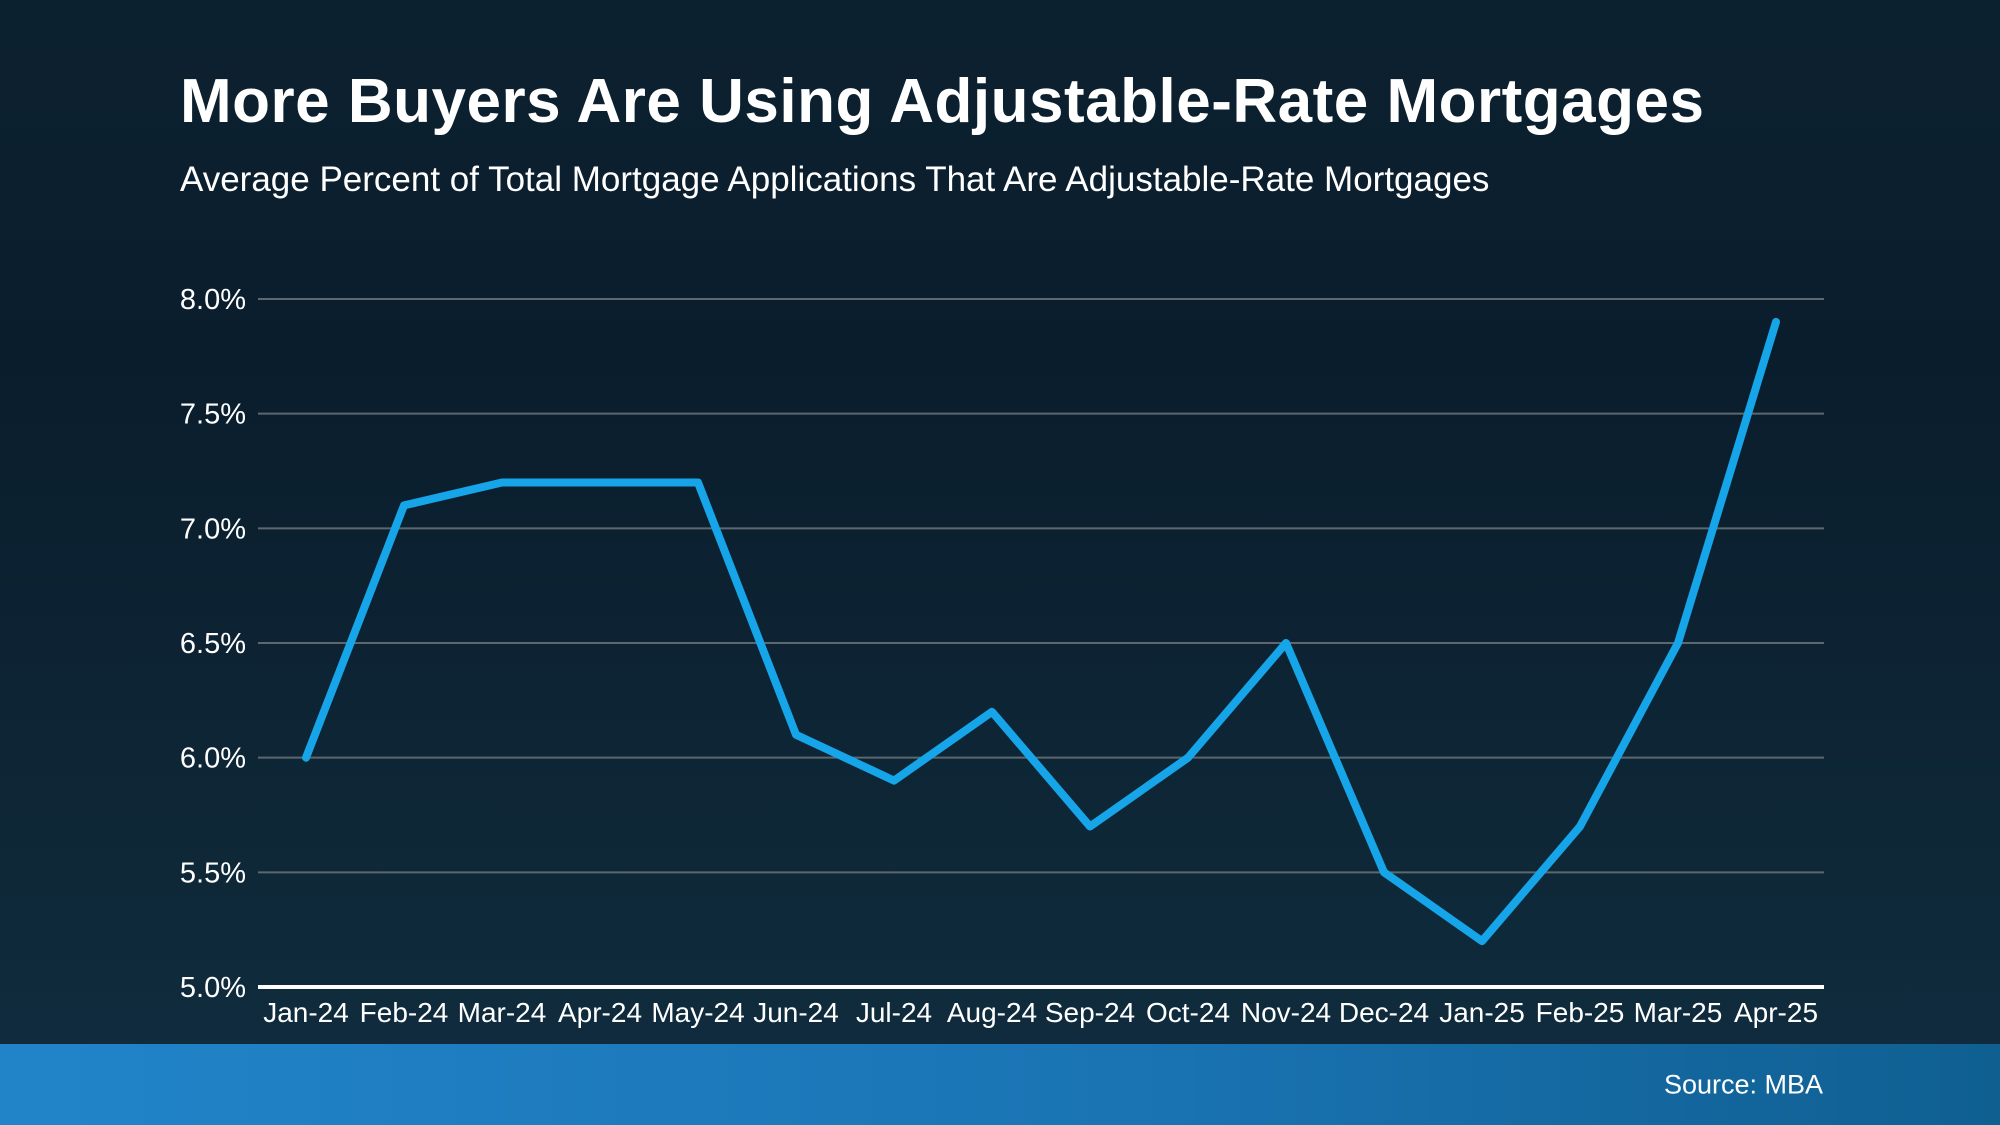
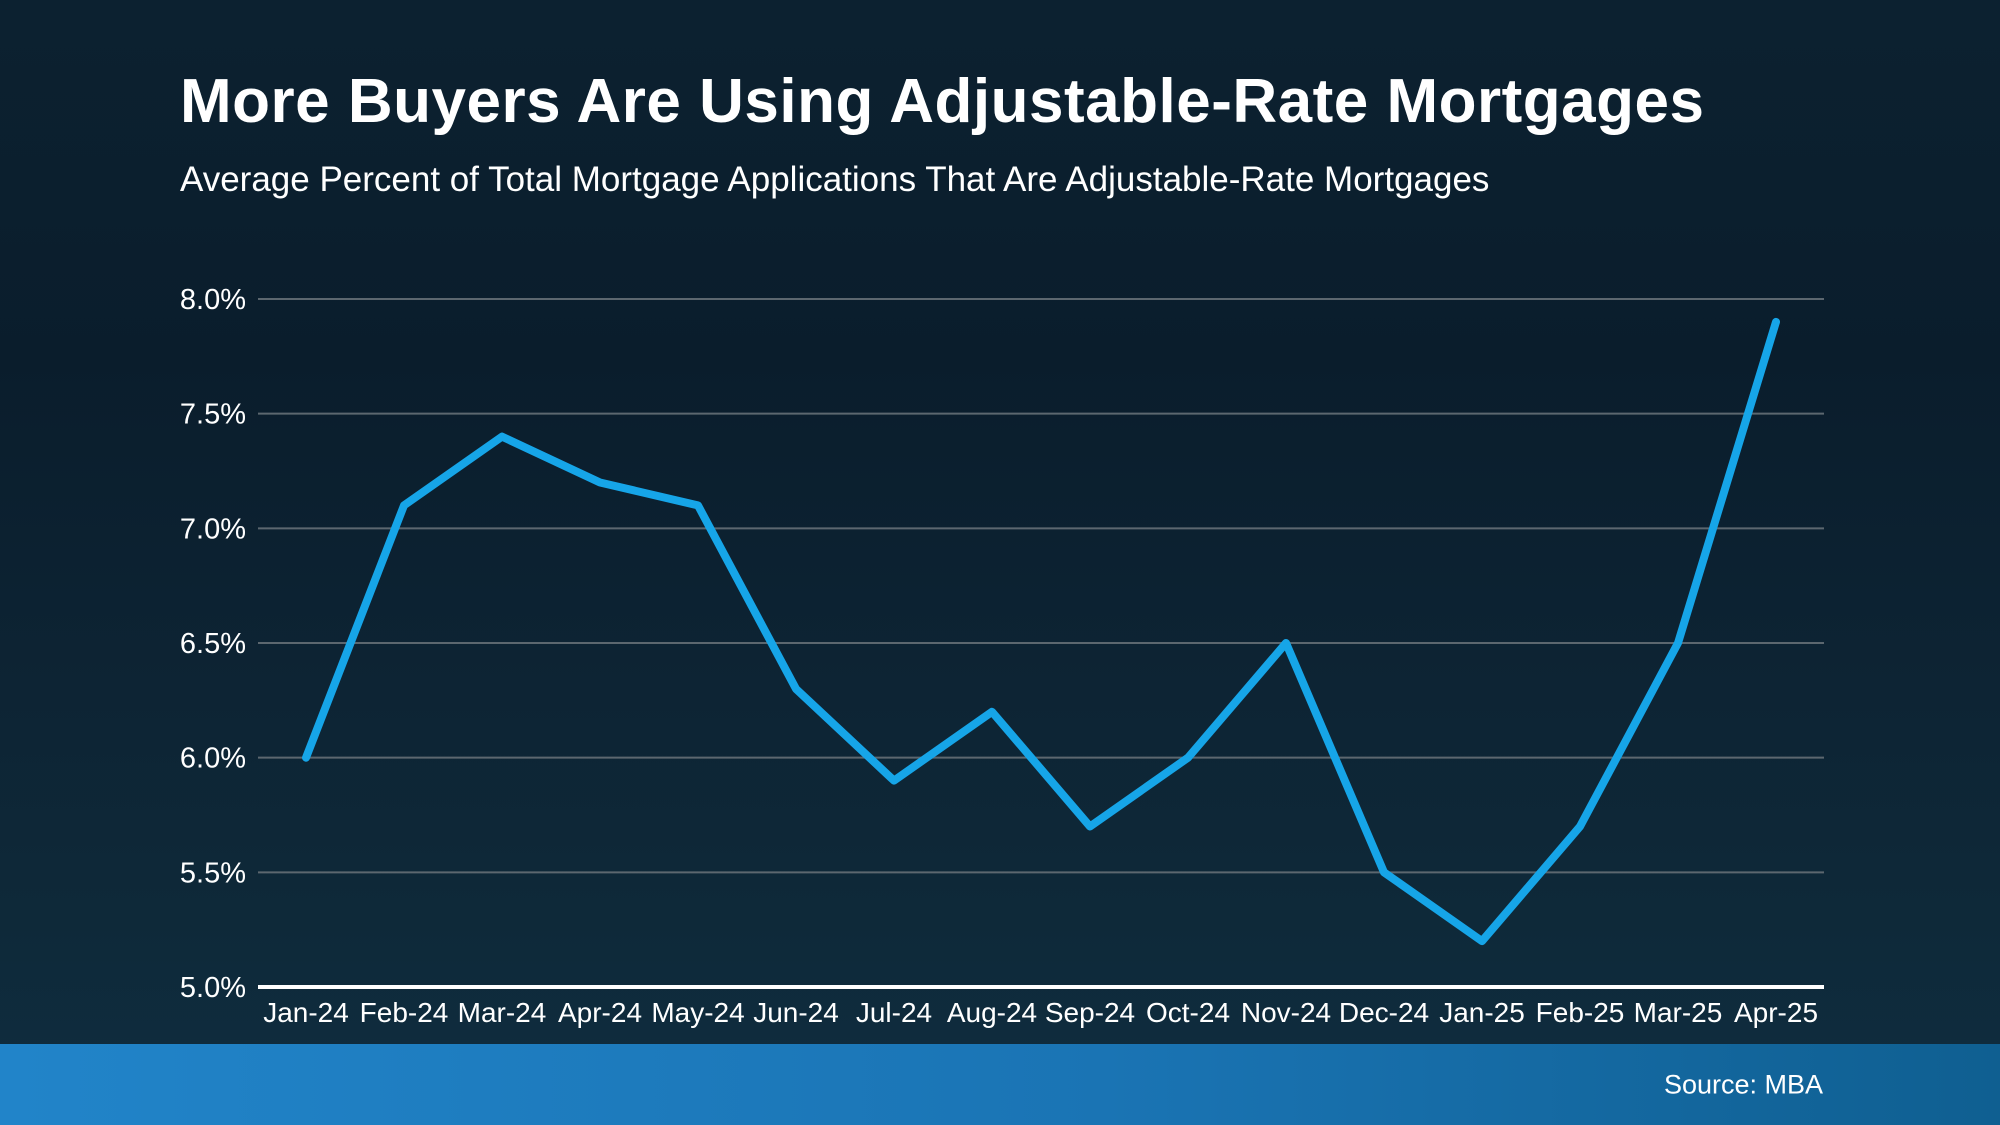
Mar-24: 7.2% -> 7.4%
May-24: 7.2% -> 7.1%
Jun-24: 6.1% -> 6.3%
